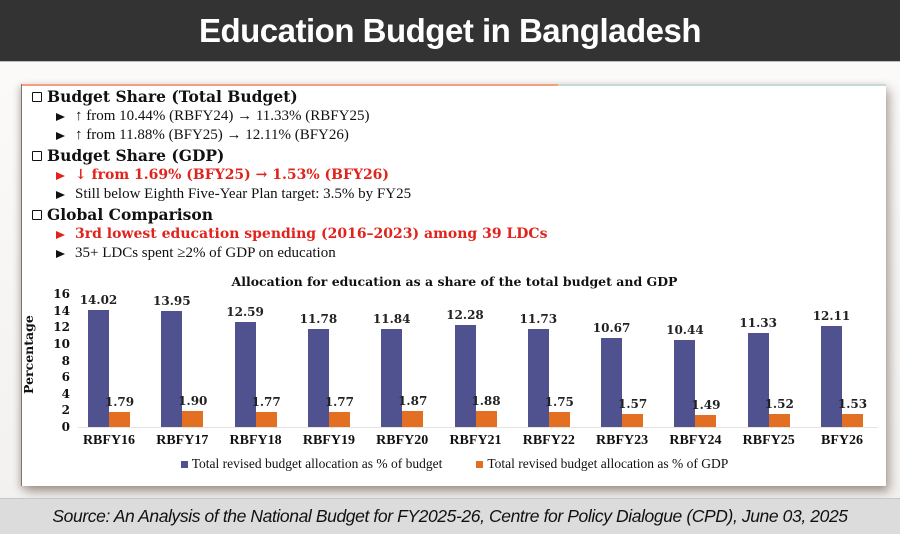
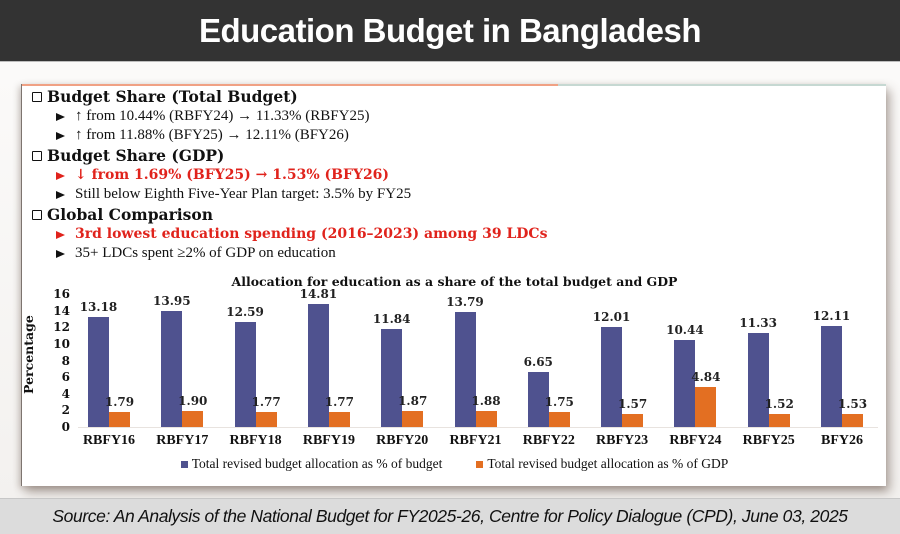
Total revised budget allocation as % of budget/RBFY16: 14.02 -> 13.18
Total revised budget allocation as % of budget/RBFY19: 11.78 -> 14.81
Total revised budget allocation as % of budget/RBFY21: 12.28 -> 13.79
Total revised budget allocation as % of budget/RBFY22: 11.73 -> 6.65
Total revised budget allocation as % of budget/RBFY23: 10.67 -> 12.01
Total revised budget allocation as % of GDP/RBFY24: 1.49 -> 4.84
